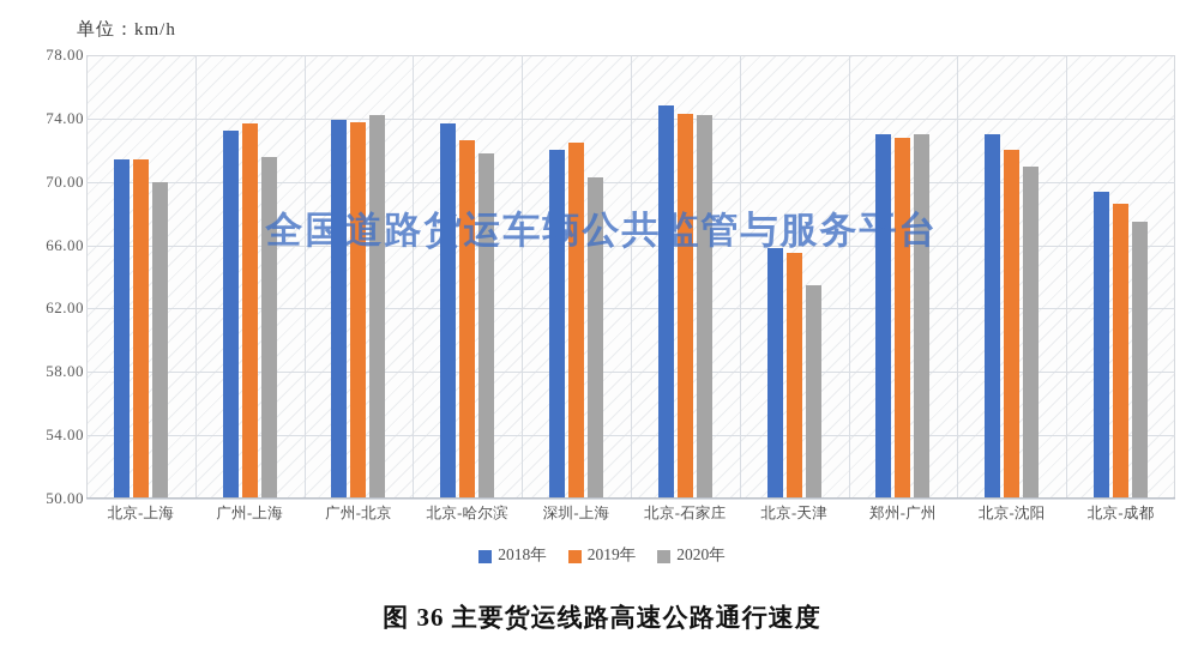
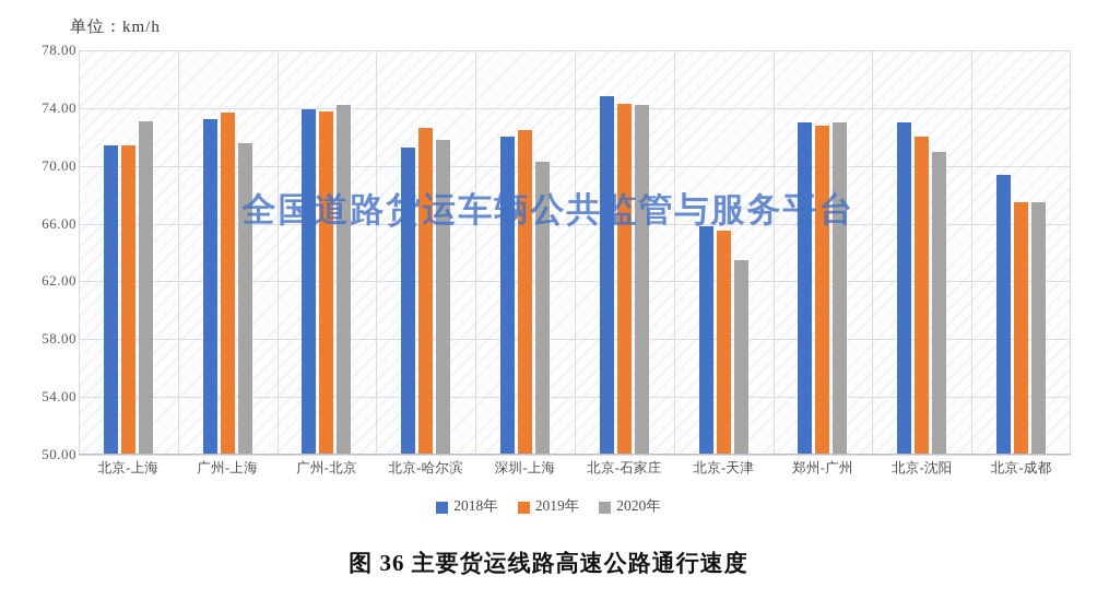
2020年/北京-上海: 70.0 -> 73.1
2018年/北京-哈尔滨: 73.7 -> 71.3
2019年/北京-成都: 68.6 -> 67.5
